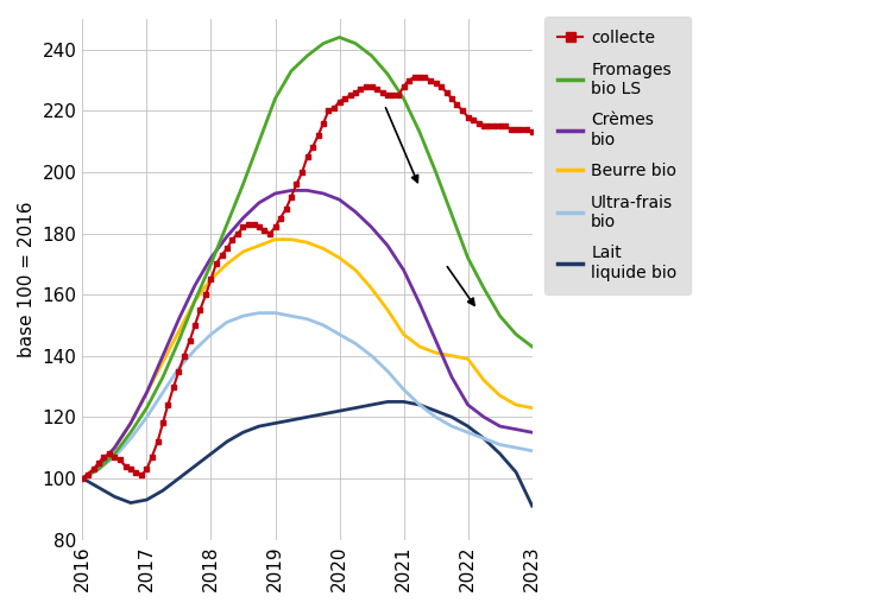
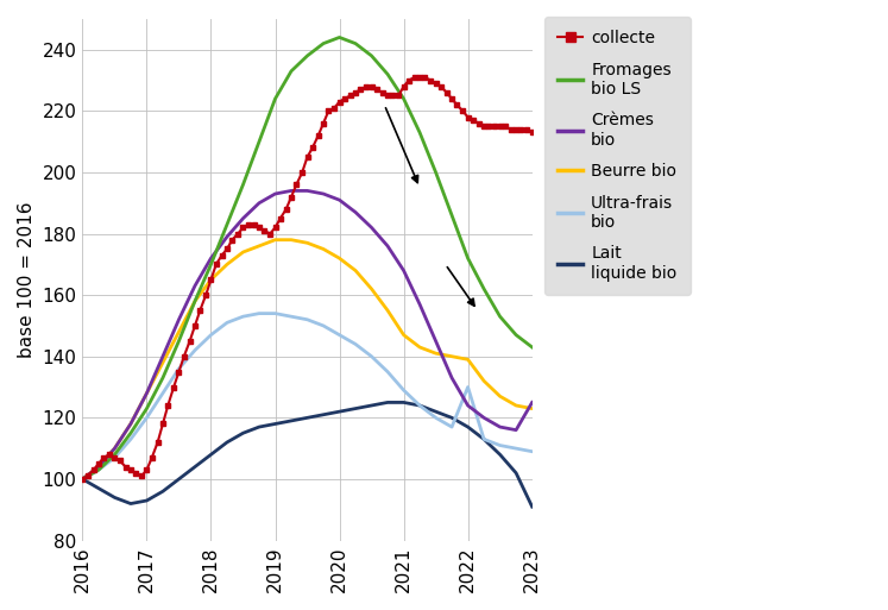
Ultra-frais bio/2022: 115 -> 130
Crèmes bio/2023: 115 -> 125
